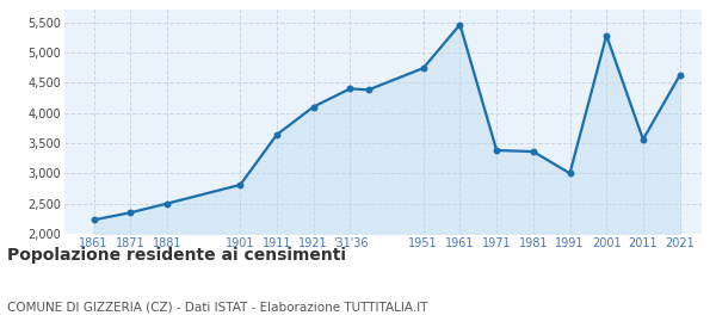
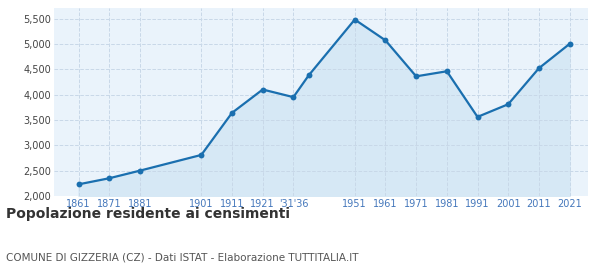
'31'36: 4,400 -> 3,950
1951: 4,740 -> 5,480
1961: 5,460 -> 5,070
1971: 3,380 -> 4,360
1981: 3,360 -> 4,460
1991: 3,000 -> 3,560
2001: 5,280 -> 3,810
2011: 3,560 -> 4,520
2021: 4,620 -> 5,000
